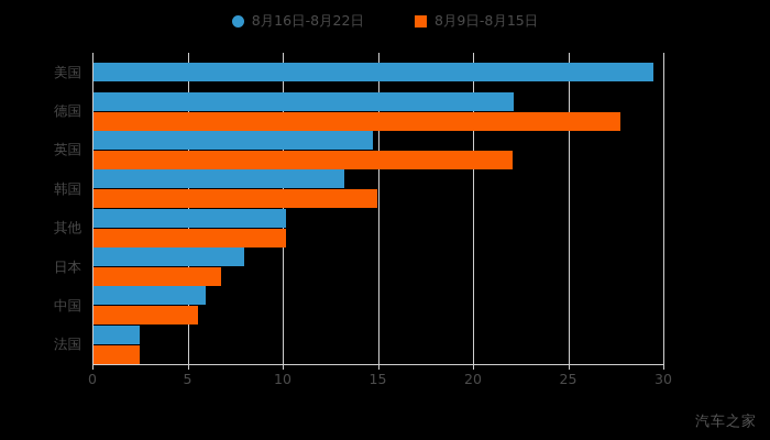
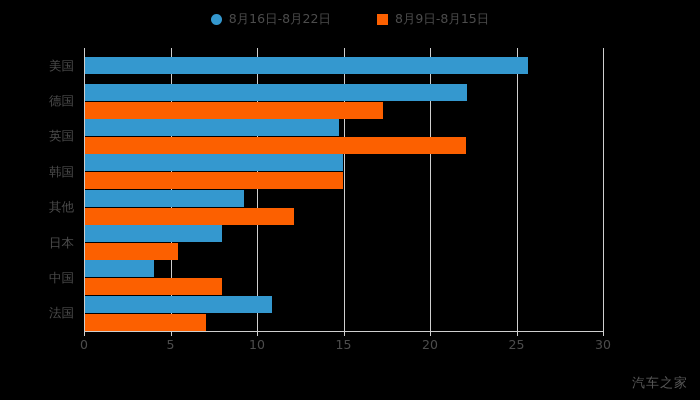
8月16日-8月22日/美国: 29.4 -> 25.6
8月9日-8月15日/德国: 27.7 -> 17.2
8月16日-8月22日/韩国: 13.2 -> 14.9
8月16日-8月22日/其他: 10.1 -> 9.2
8月9日-8月15日/其他: 10.1 -> 12.1
8月9日-8月15日/日本: 6.7 -> 5.4
8月16日-8月22日/中国: 5.9 -> 4.0
8月9日-8月15日/中国: 5.5 -> 7.9
8月16日-8月22日/法国: 2.4 -> 10.8
8月9日-8月15日/法国: 2.4 -> 7.0
